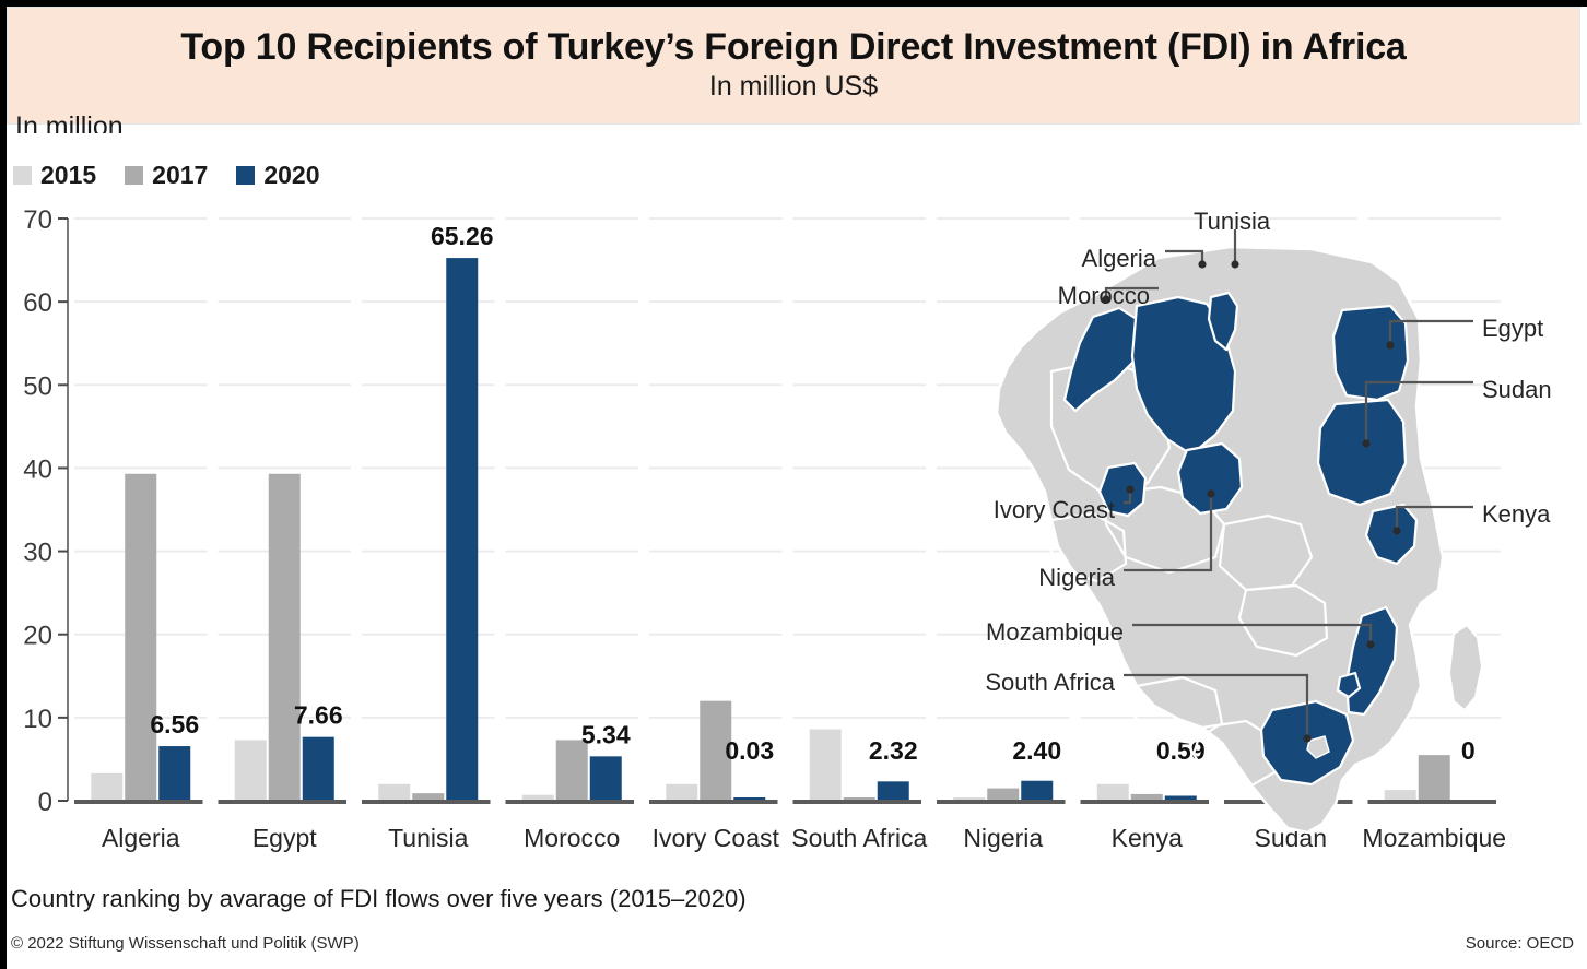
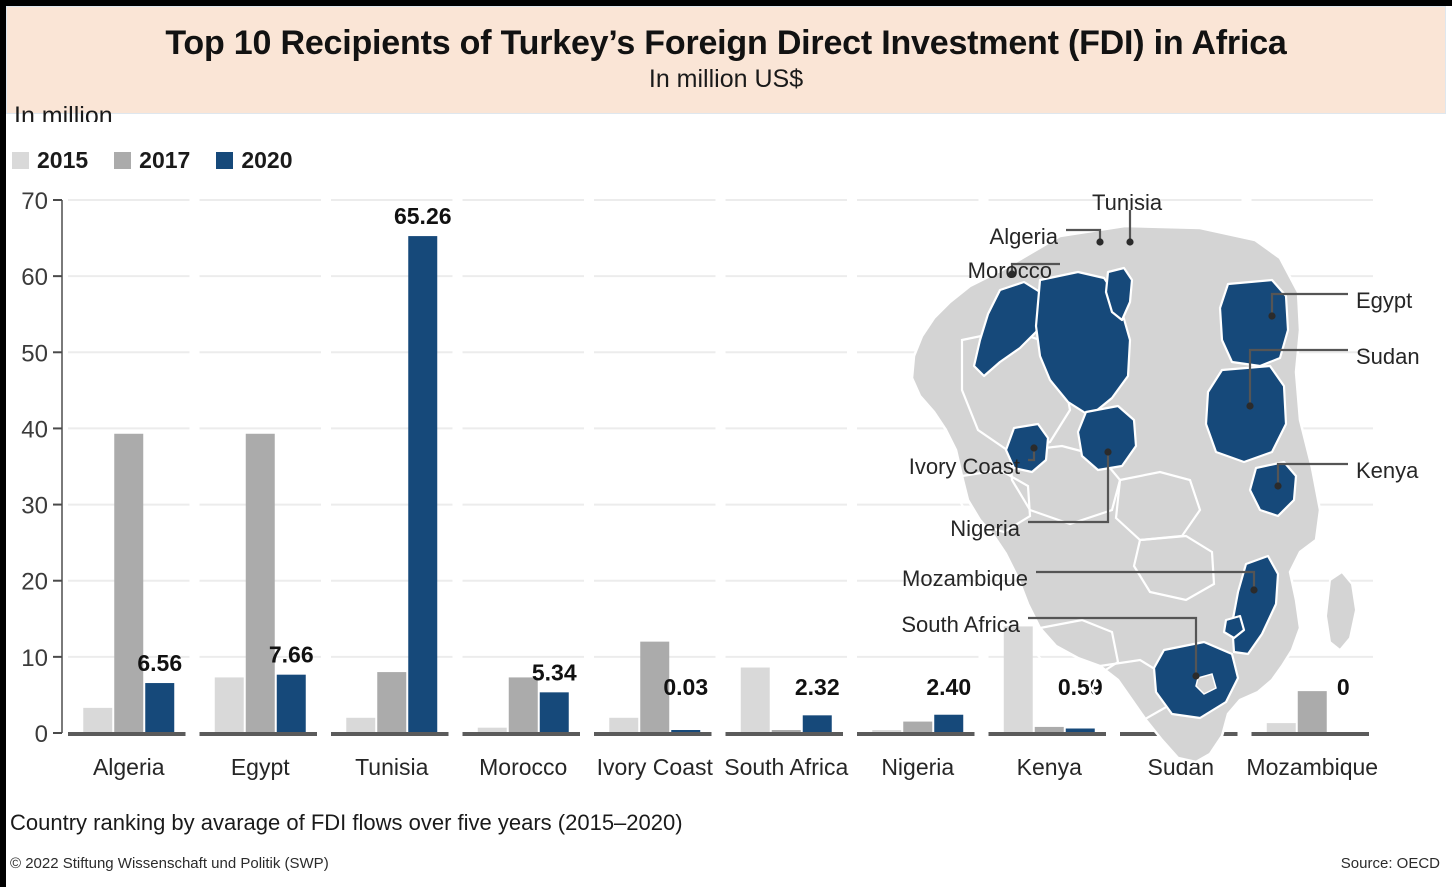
2017/Tunisia: 1 -> 8
2015/Kenya: 2 -> 14
